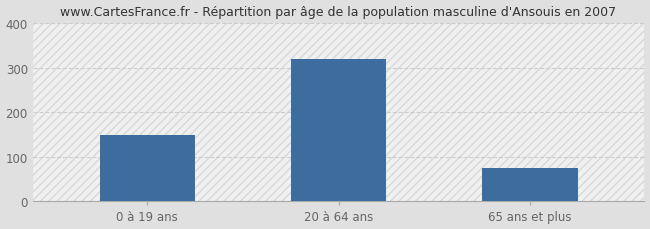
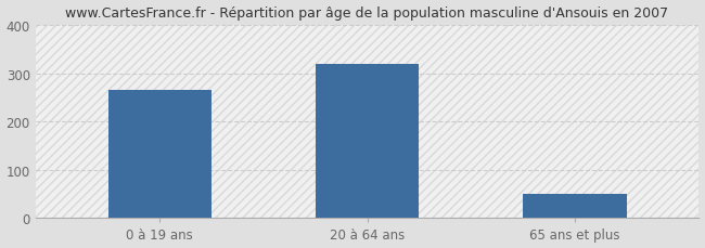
0 à 19 ans: 148 -> 265
65 ans et plus: 74 -> 50
